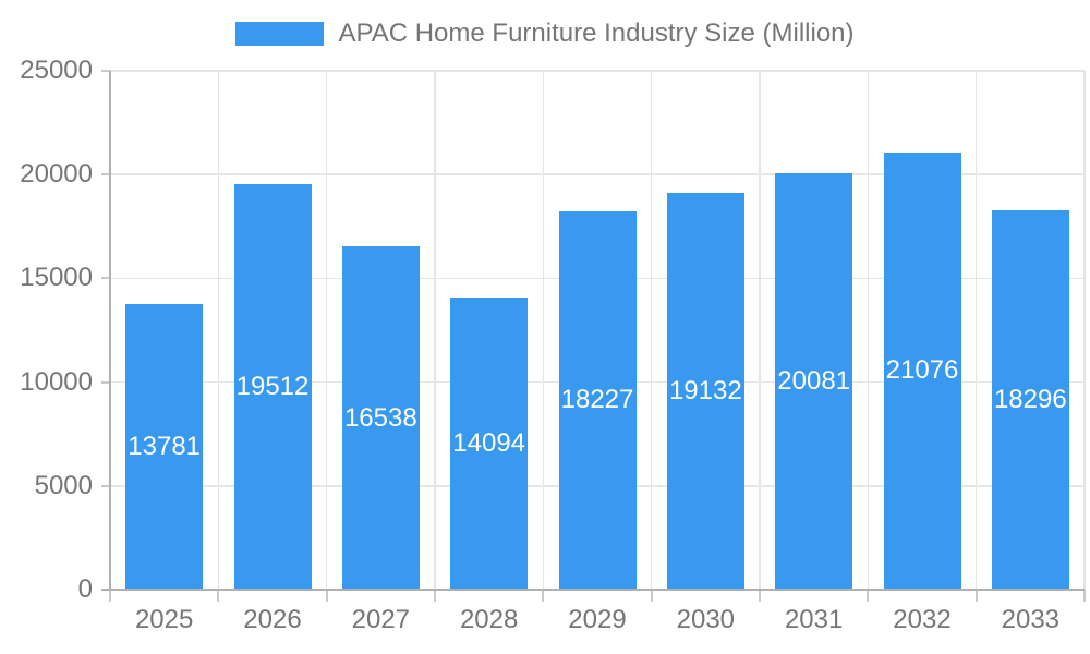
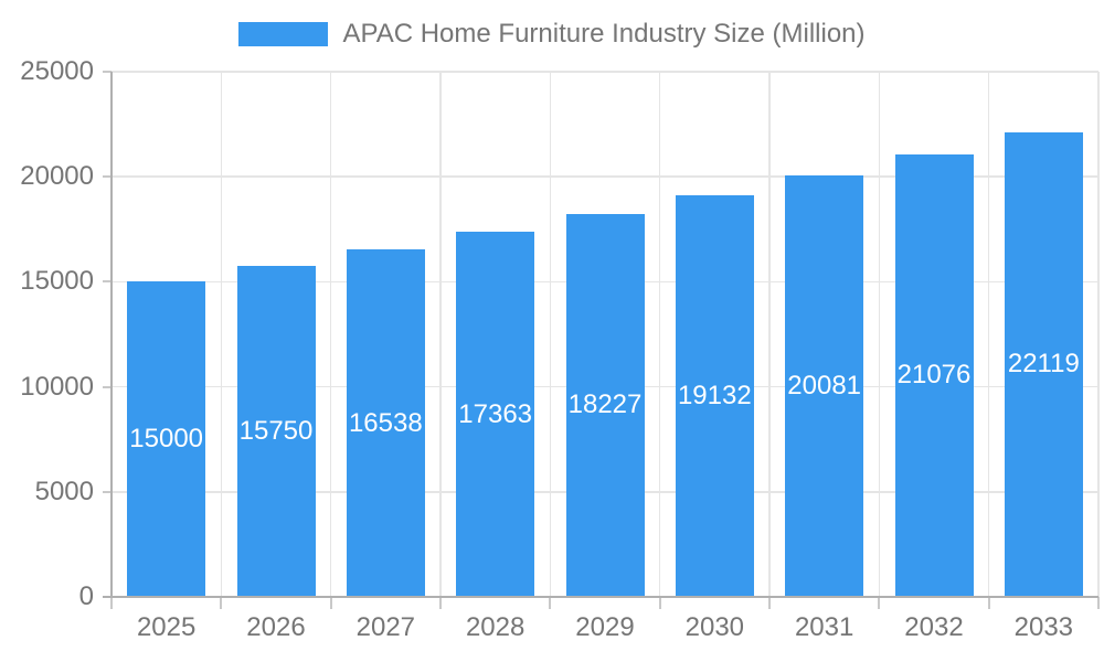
2025: 13781 -> 15000
2026: 19512 -> 15750
2028: 14094 -> 17363
2033: 18296 -> 22119
